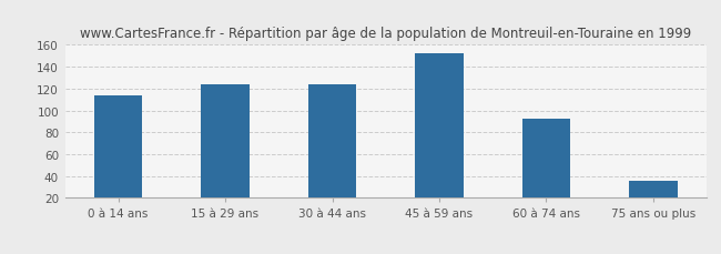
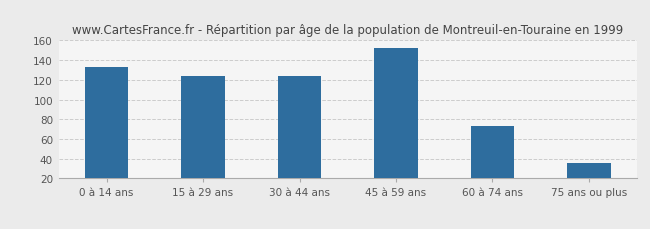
0 à 14 ans: 114 -> 133
60 à 74 ans: 92 -> 73
